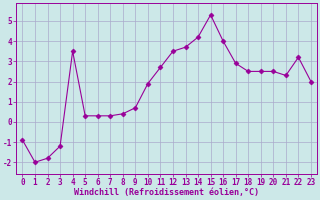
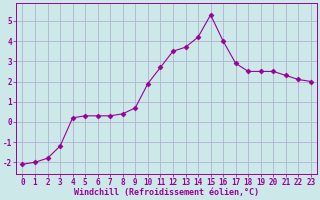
0: -0.9 -> -2.1
4: 3.5 -> 0.2
22: 3.2 -> 2.1
